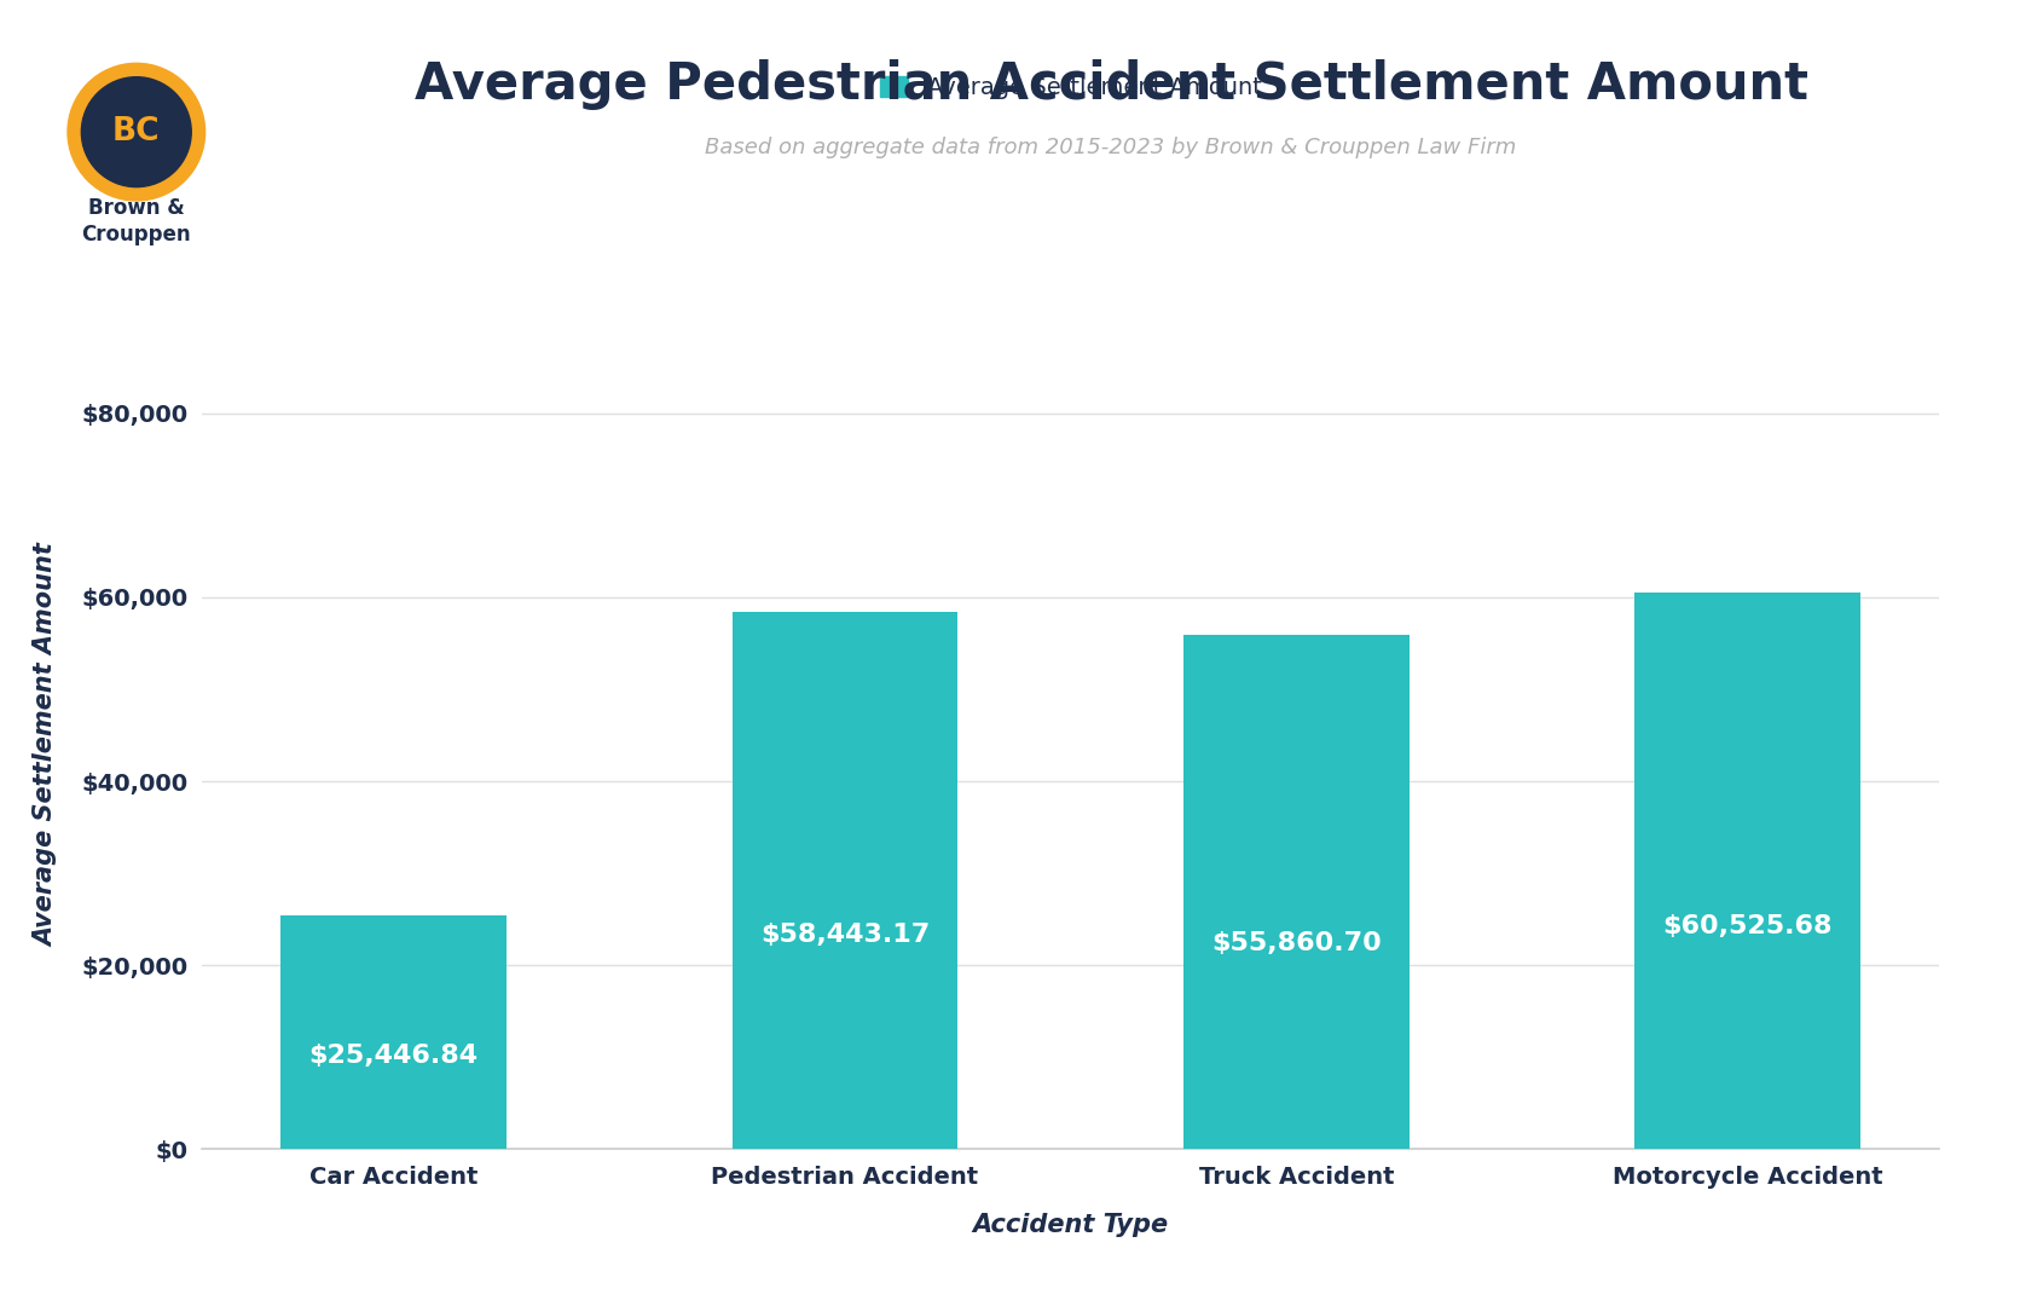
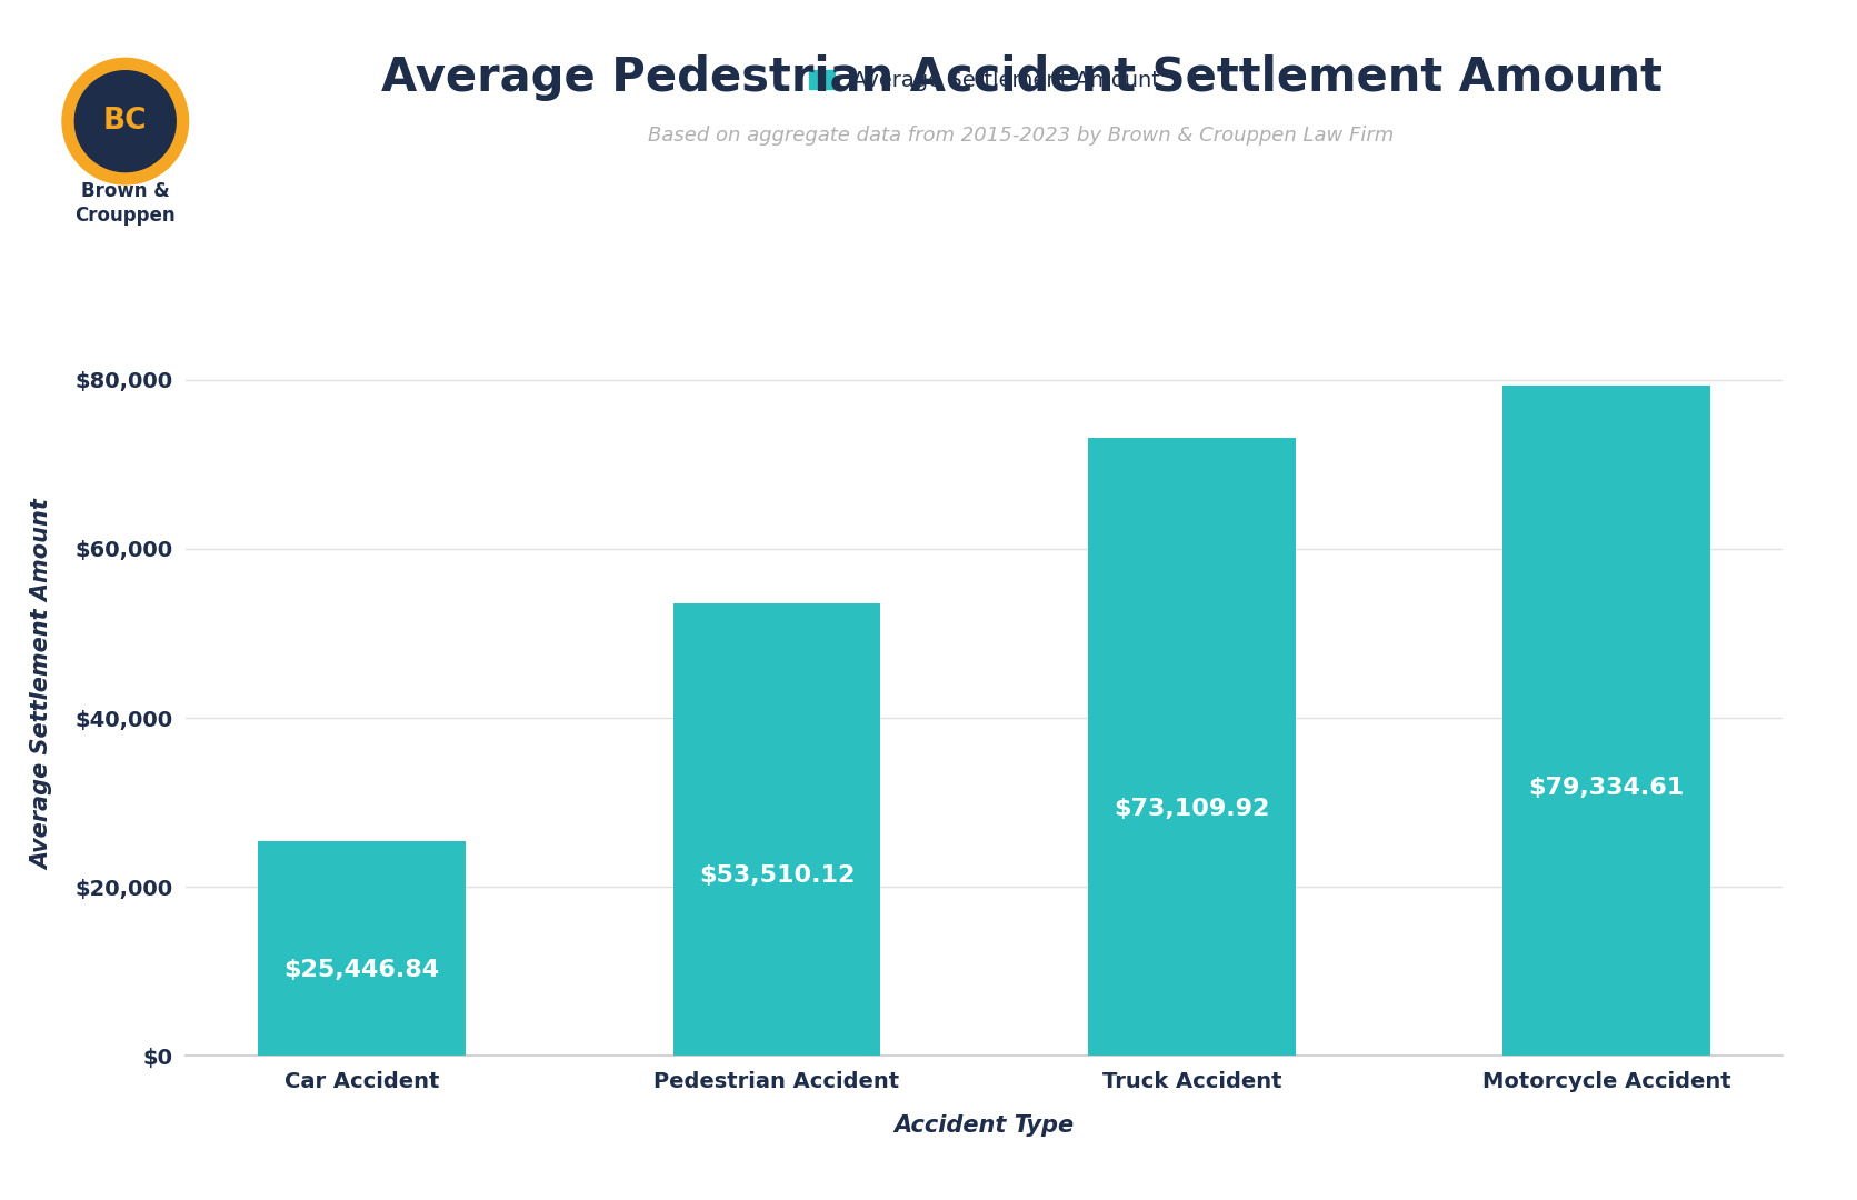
Pedestrian Accident: $58,443.17 -> $53,510.12
Truck Accident: $55,860.70 -> $73,109.92
Motorcycle Accident: $60,525.68 -> $79,334.61
